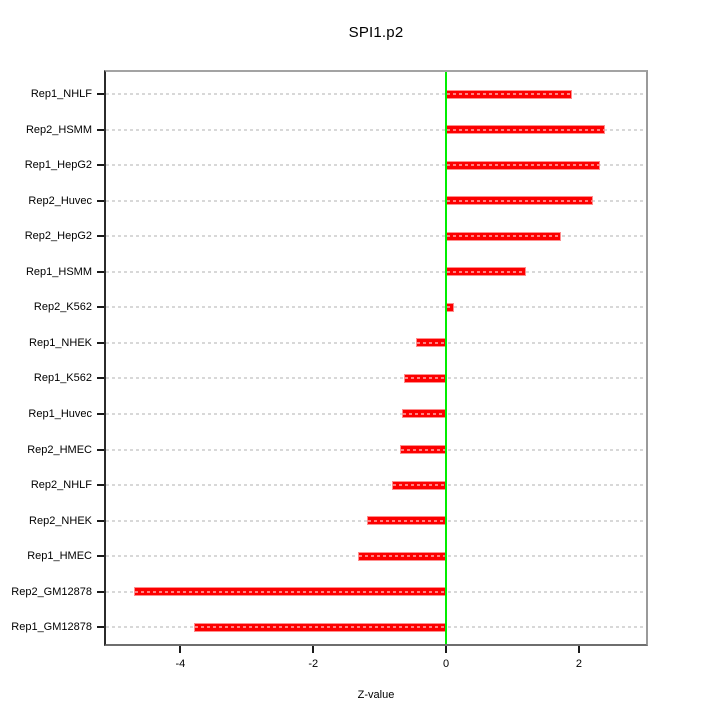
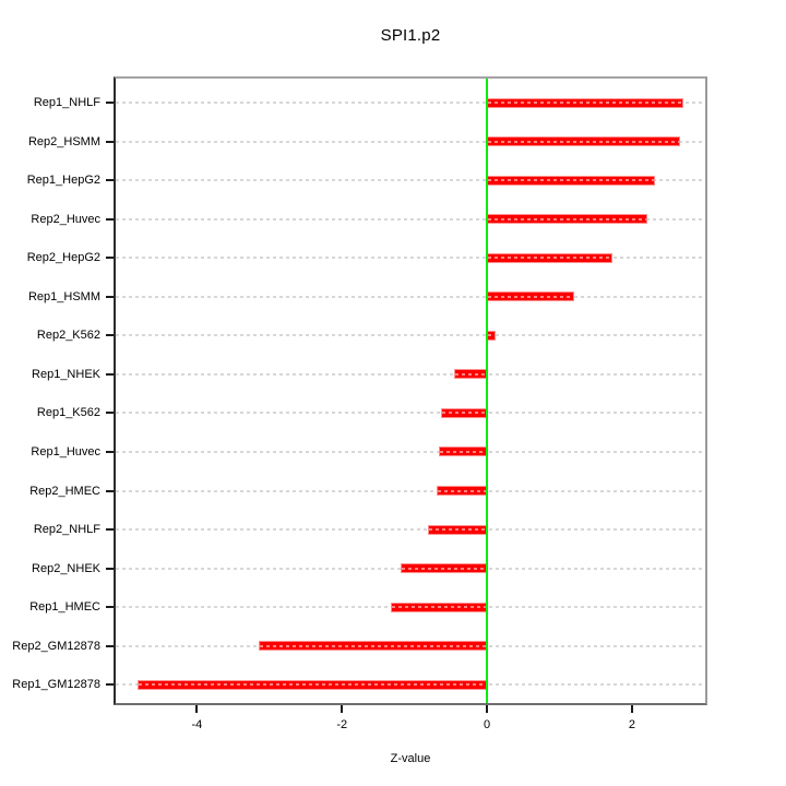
Rep1_NHLF: 1.9 -> 2.7
Rep2_HSMM: 2.4 -> 2.7
Rep2_GM12878: -4.7 -> -3.1
Rep1_GM12878: -3.8 -> -4.8
